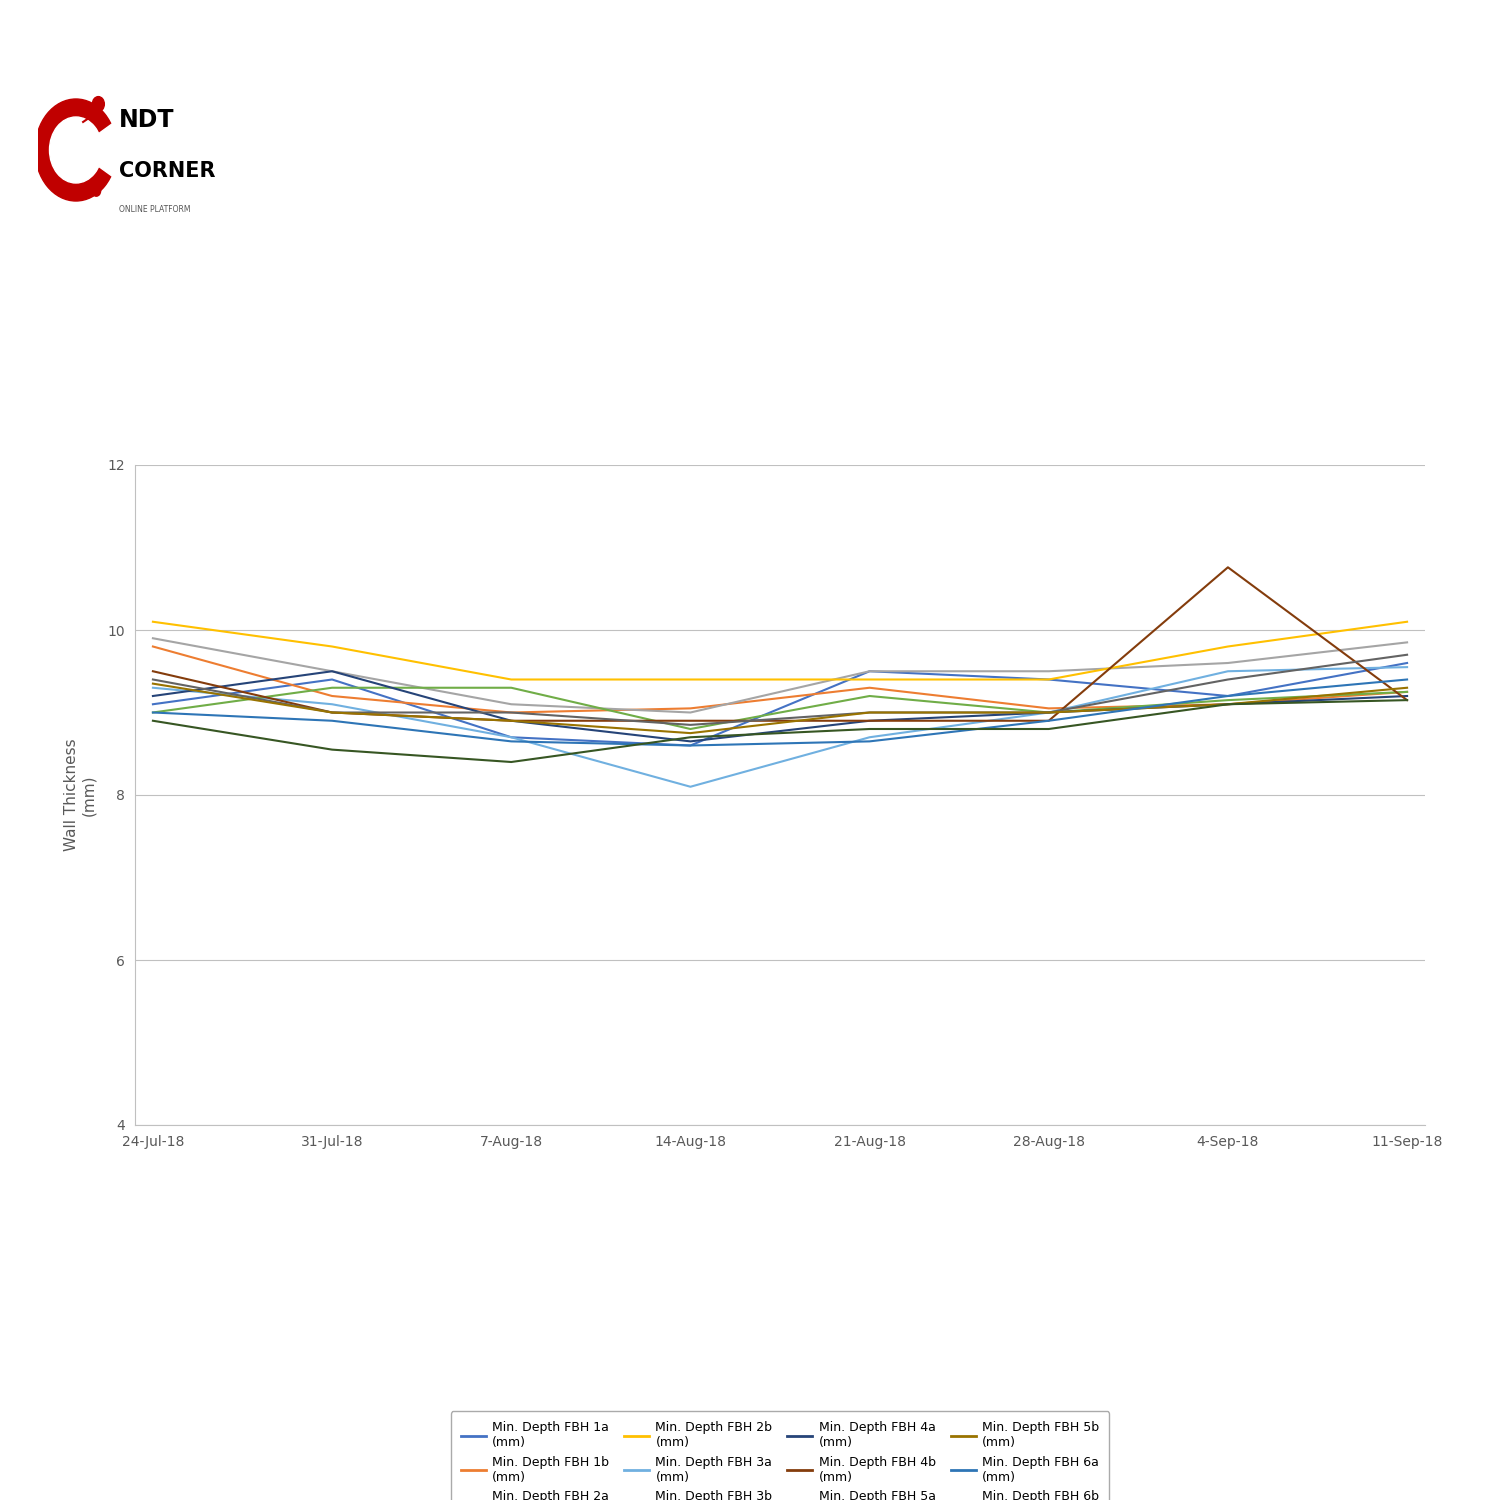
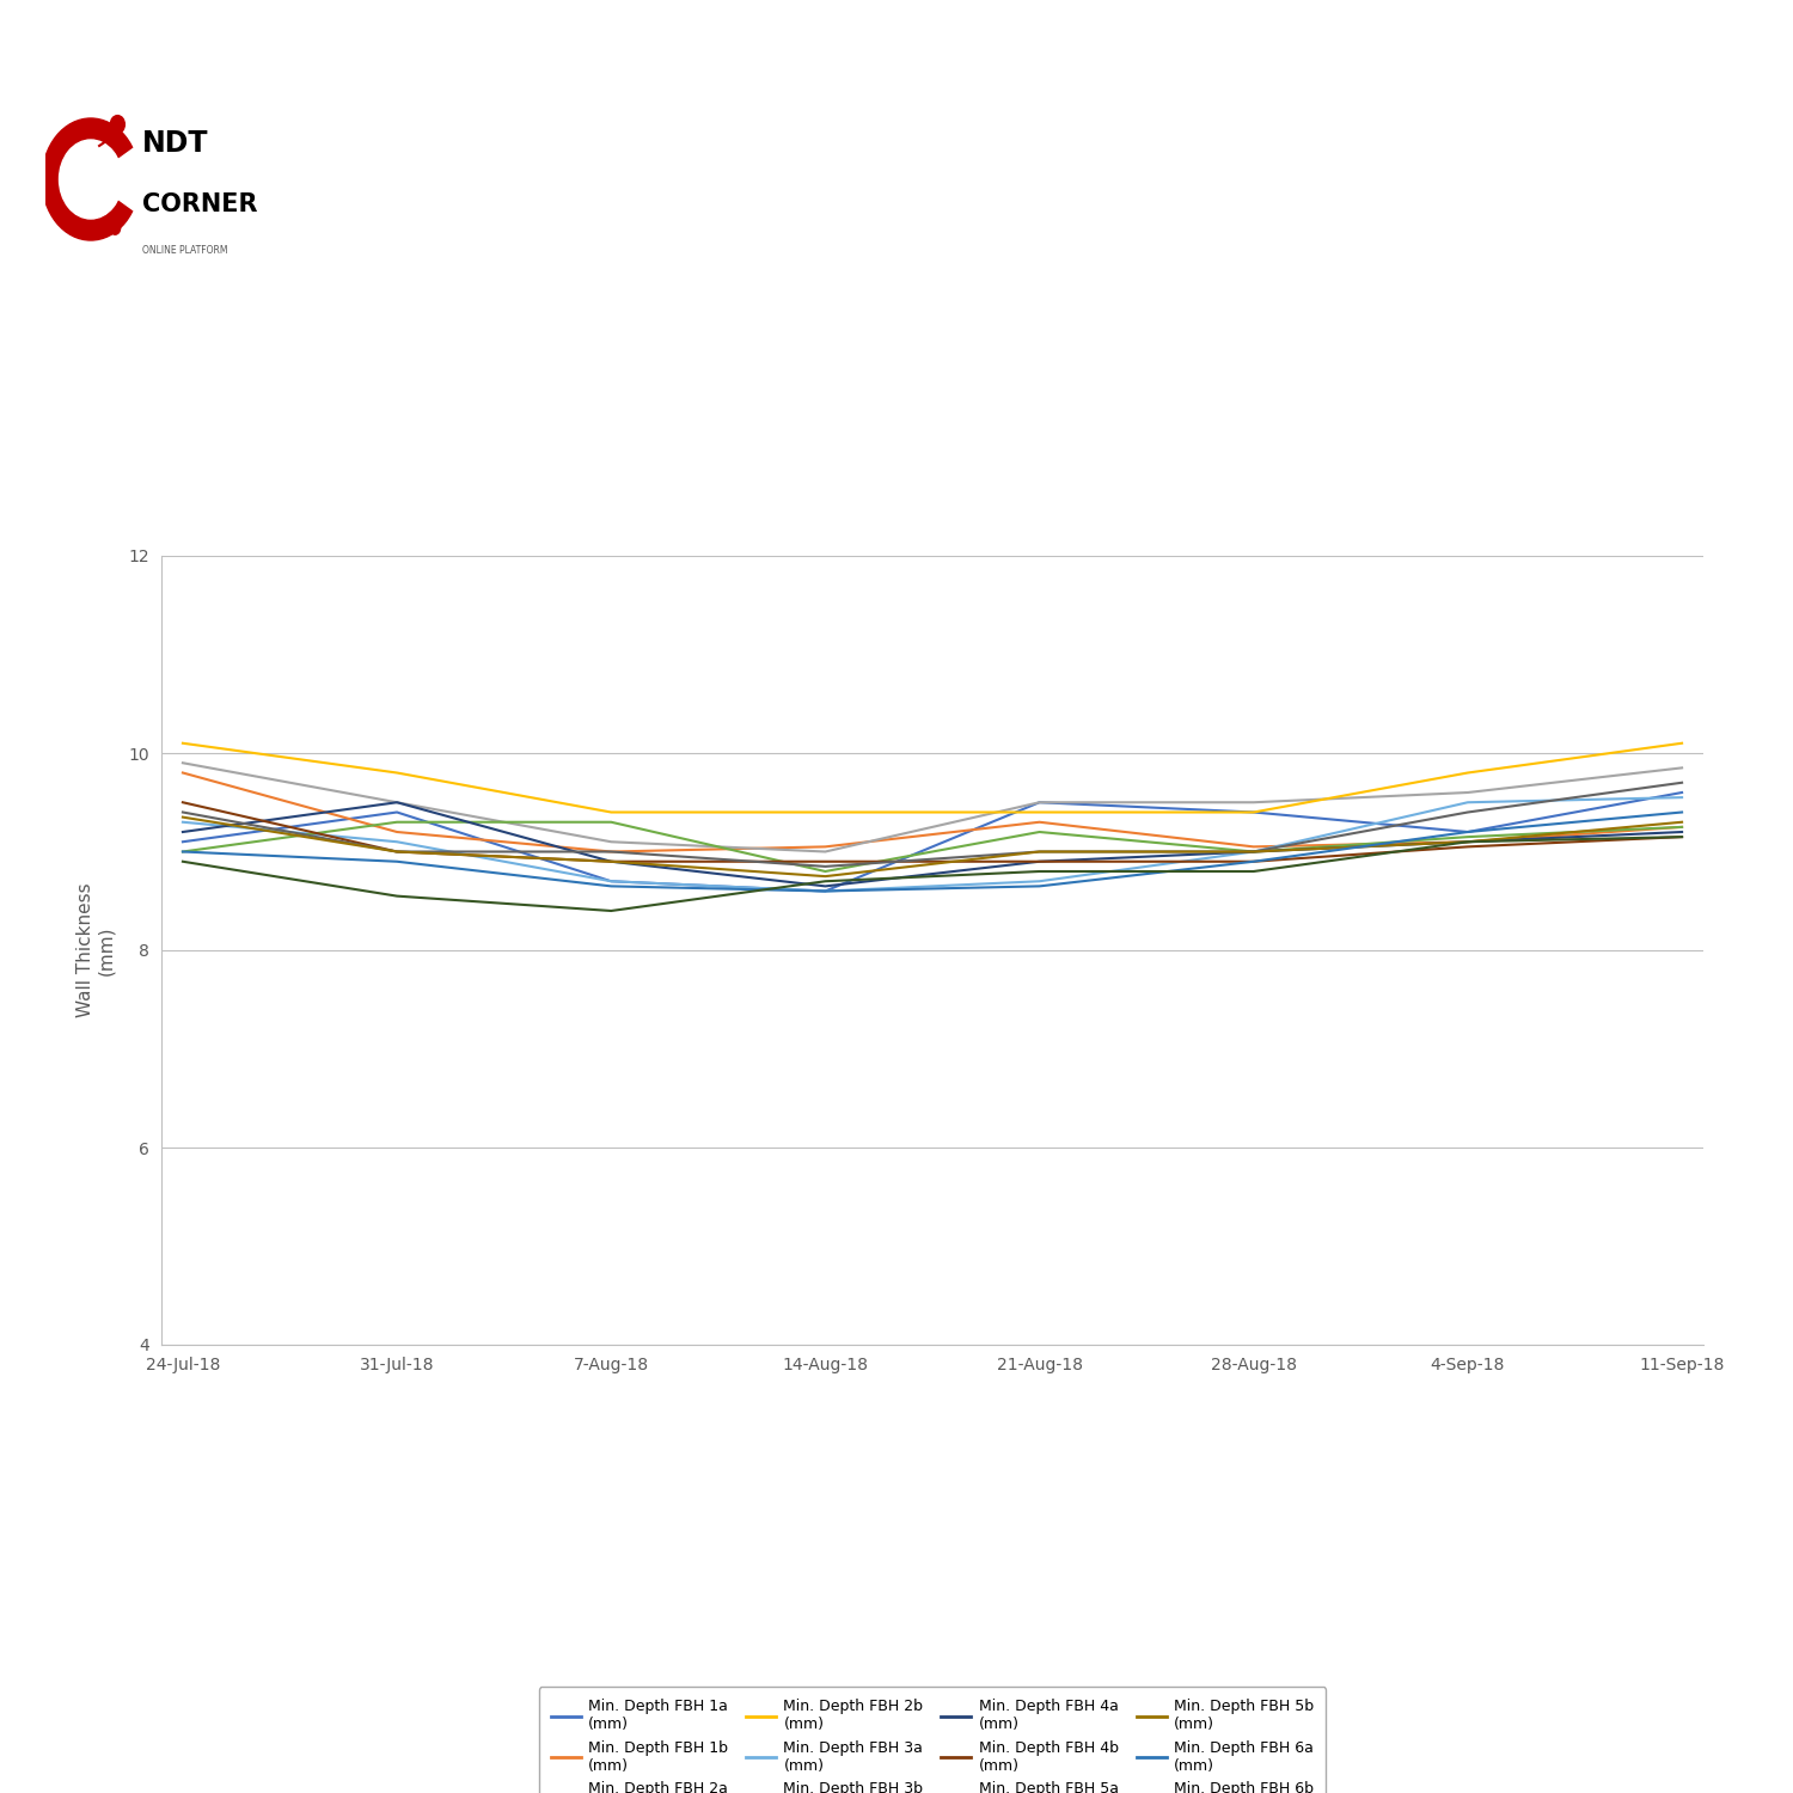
Min. Depth FBH 3a (mm)/14-Aug-18: 8.10 -> 8.60
Min. Depth FBH 4b (mm)/4-Sep-18: 10.76 -> 9.05
